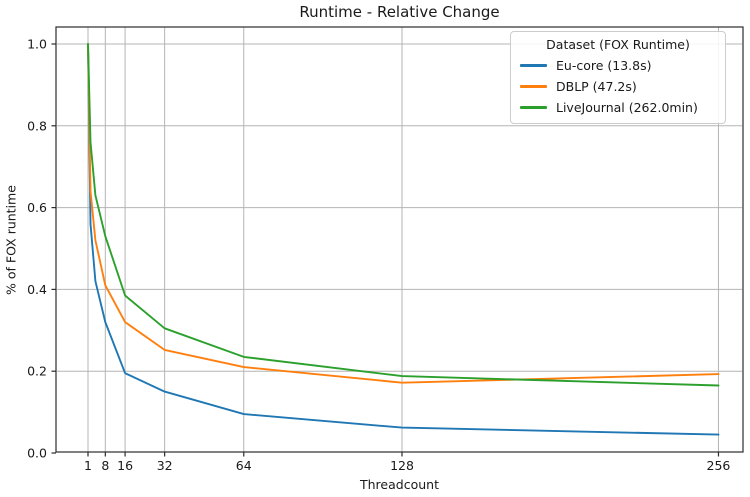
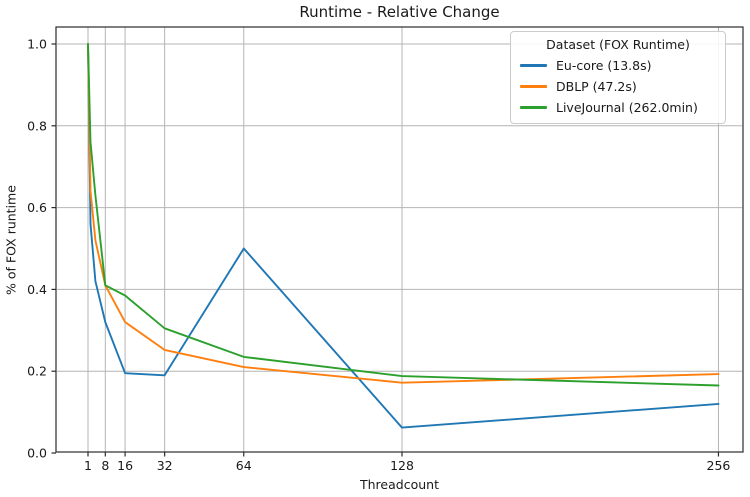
LiveJournal (262.0min)/8: 0.53 -> 0.41
Eu-core (13.8s)/32: 0.15 -> 0.19
Eu-core (13.8s)/64: 0.10 -> 0.50
Eu-core (13.8s)/256: 0.04 -> 0.12
